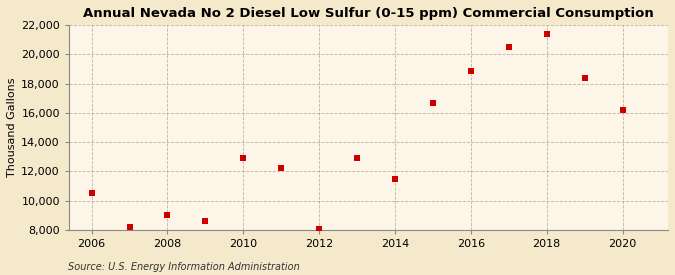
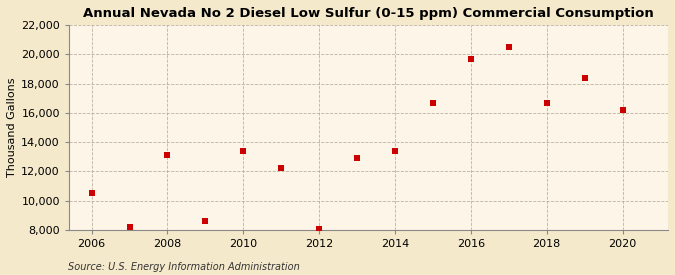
2008: 9,000 -> 13,100
2010: 12,900 -> 13,400
2014: 11,500 -> 13,400
2016: 18,900 -> 19,700
2018: 21,400 -> 16,700
